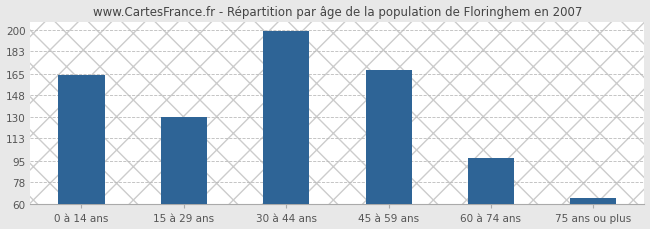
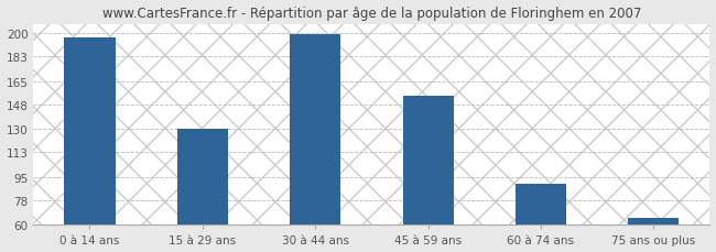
0 à 14 ans: 164 -> 197
45 à 59 ans: 168 -> 154
60 à 74 ans: 97 -> 90
